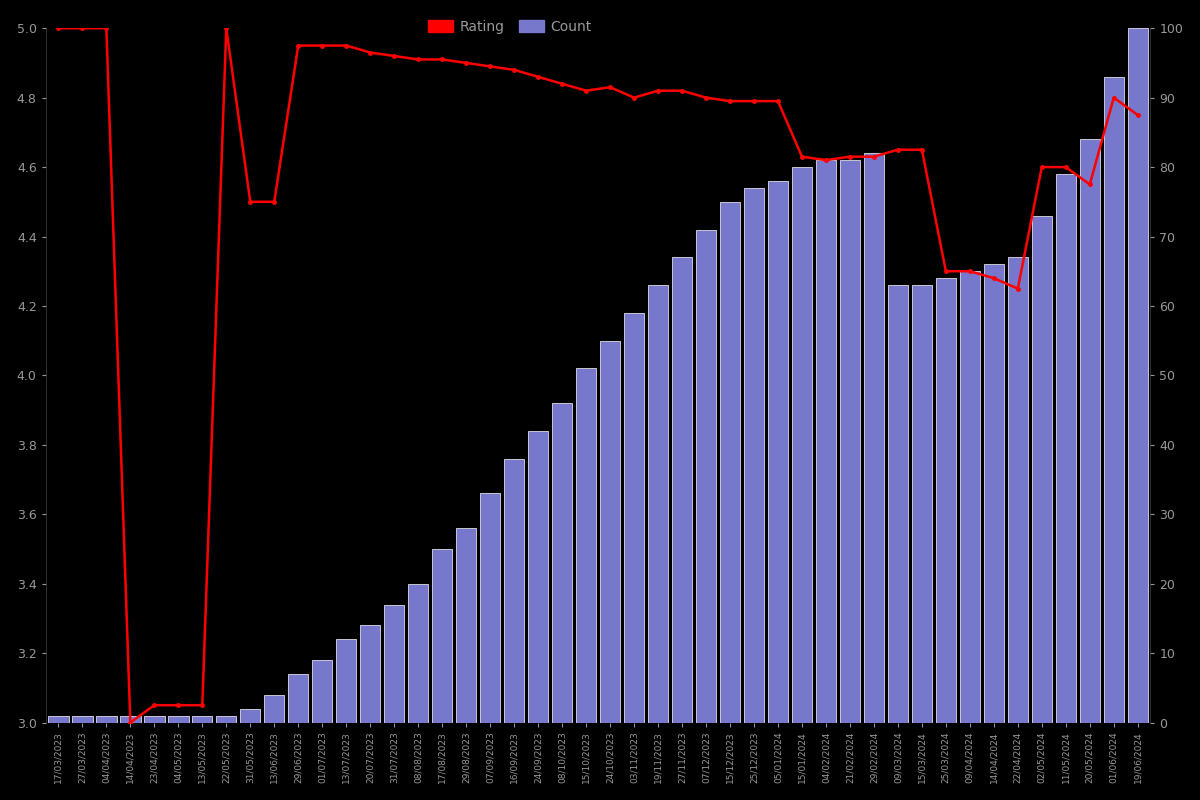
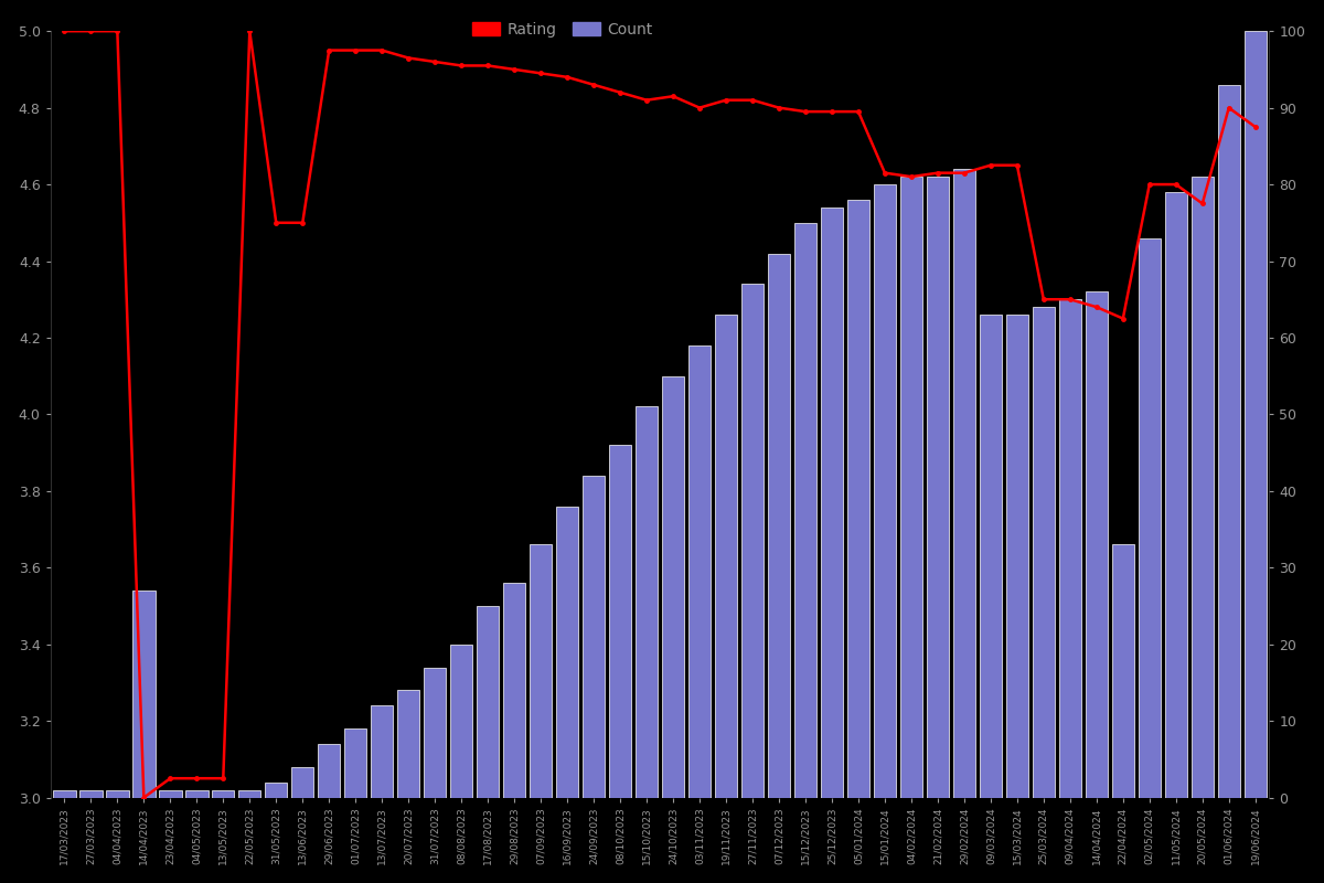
Count/14/04/2023: 1 -> 27
Count/22/04/2024: 67 -> 33
Count/20/05/2024: 84 -> 81
